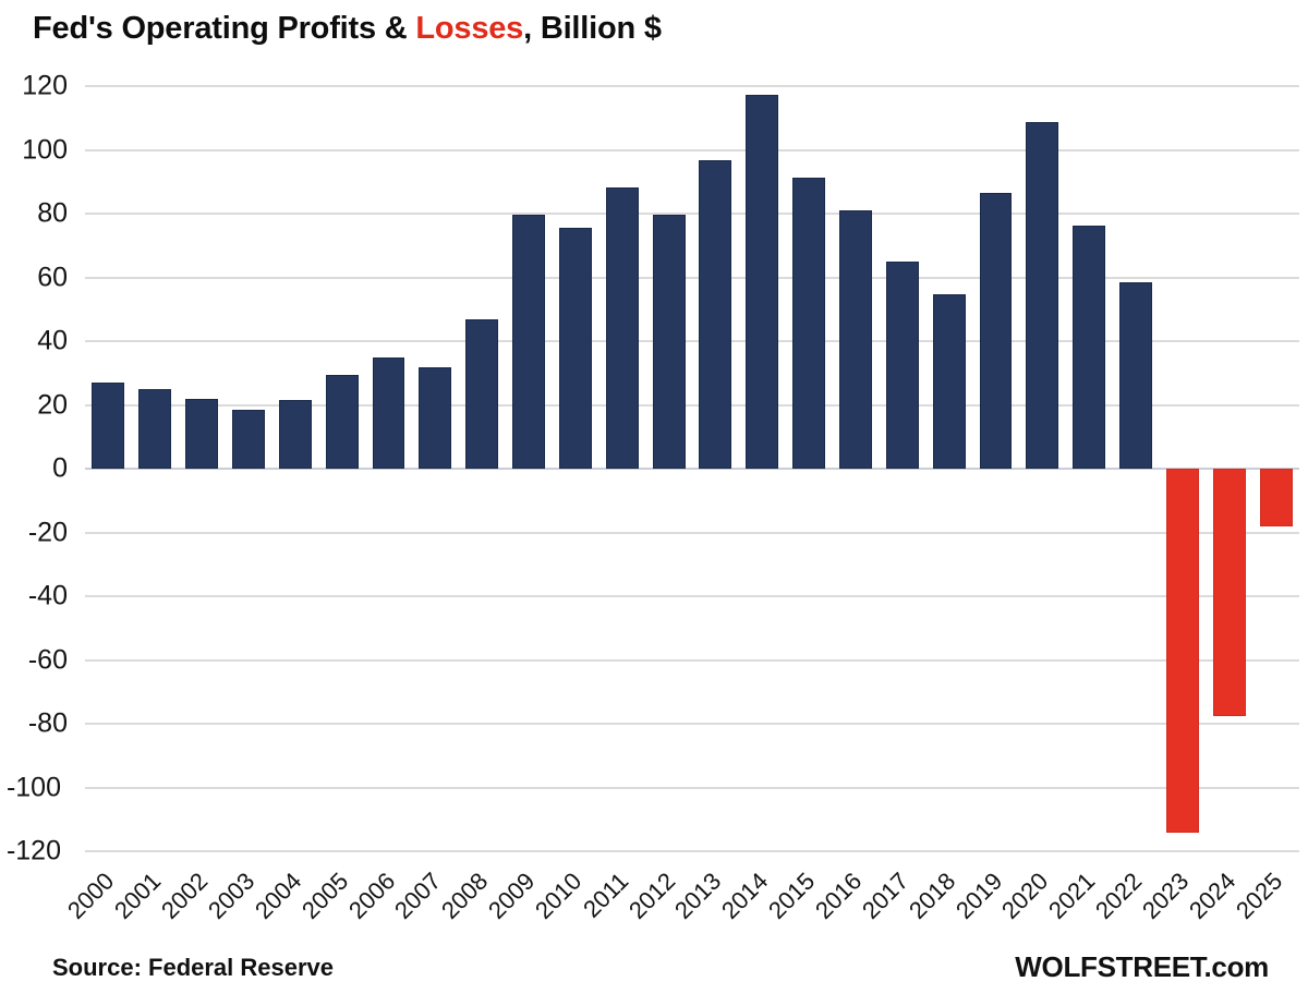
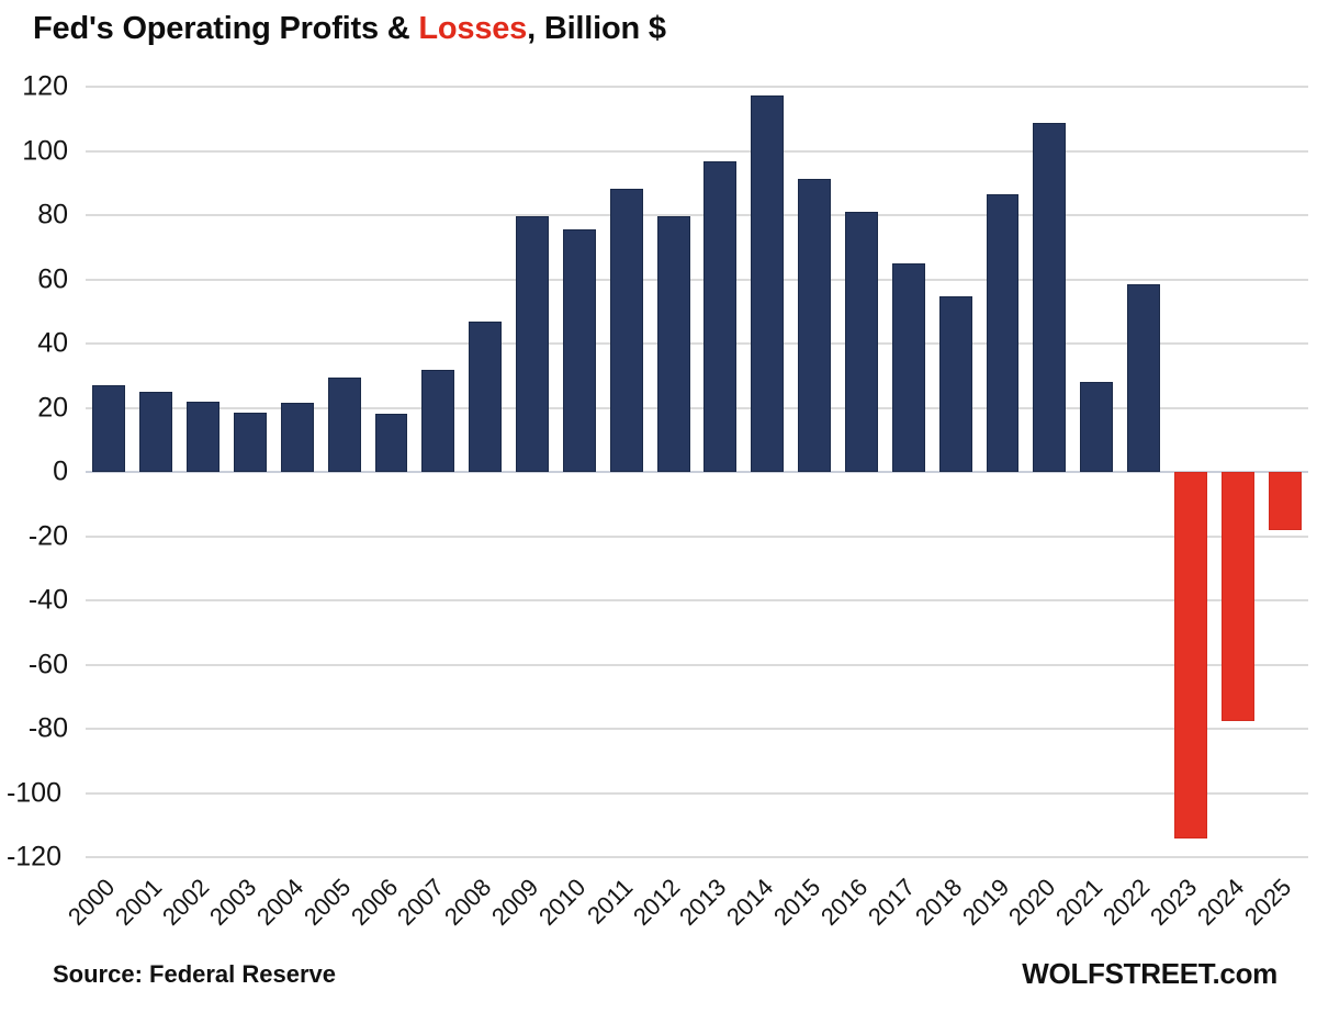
2006: 35 -> 18
2021: 76 -> 28
